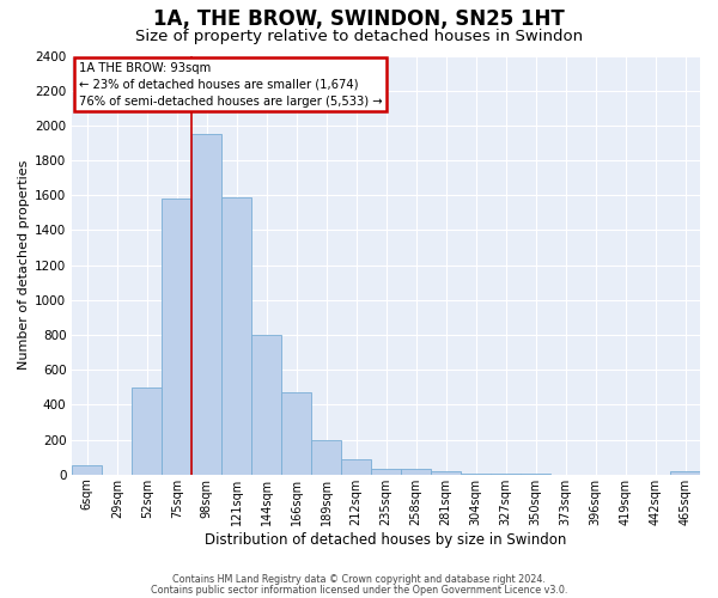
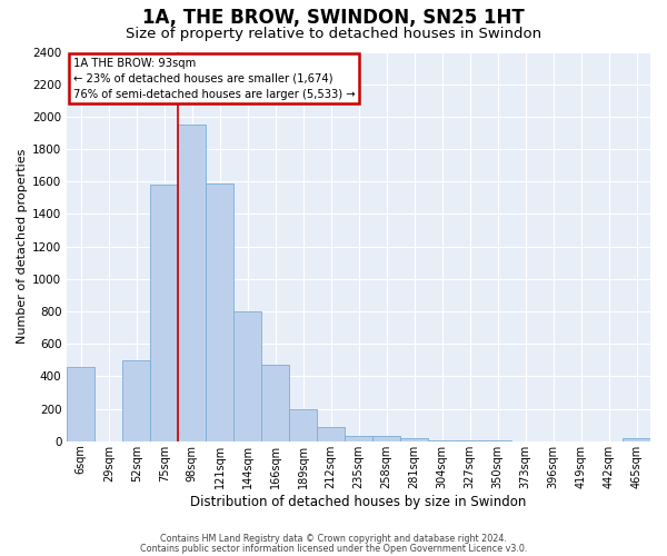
6sqm: 50 -> 460
